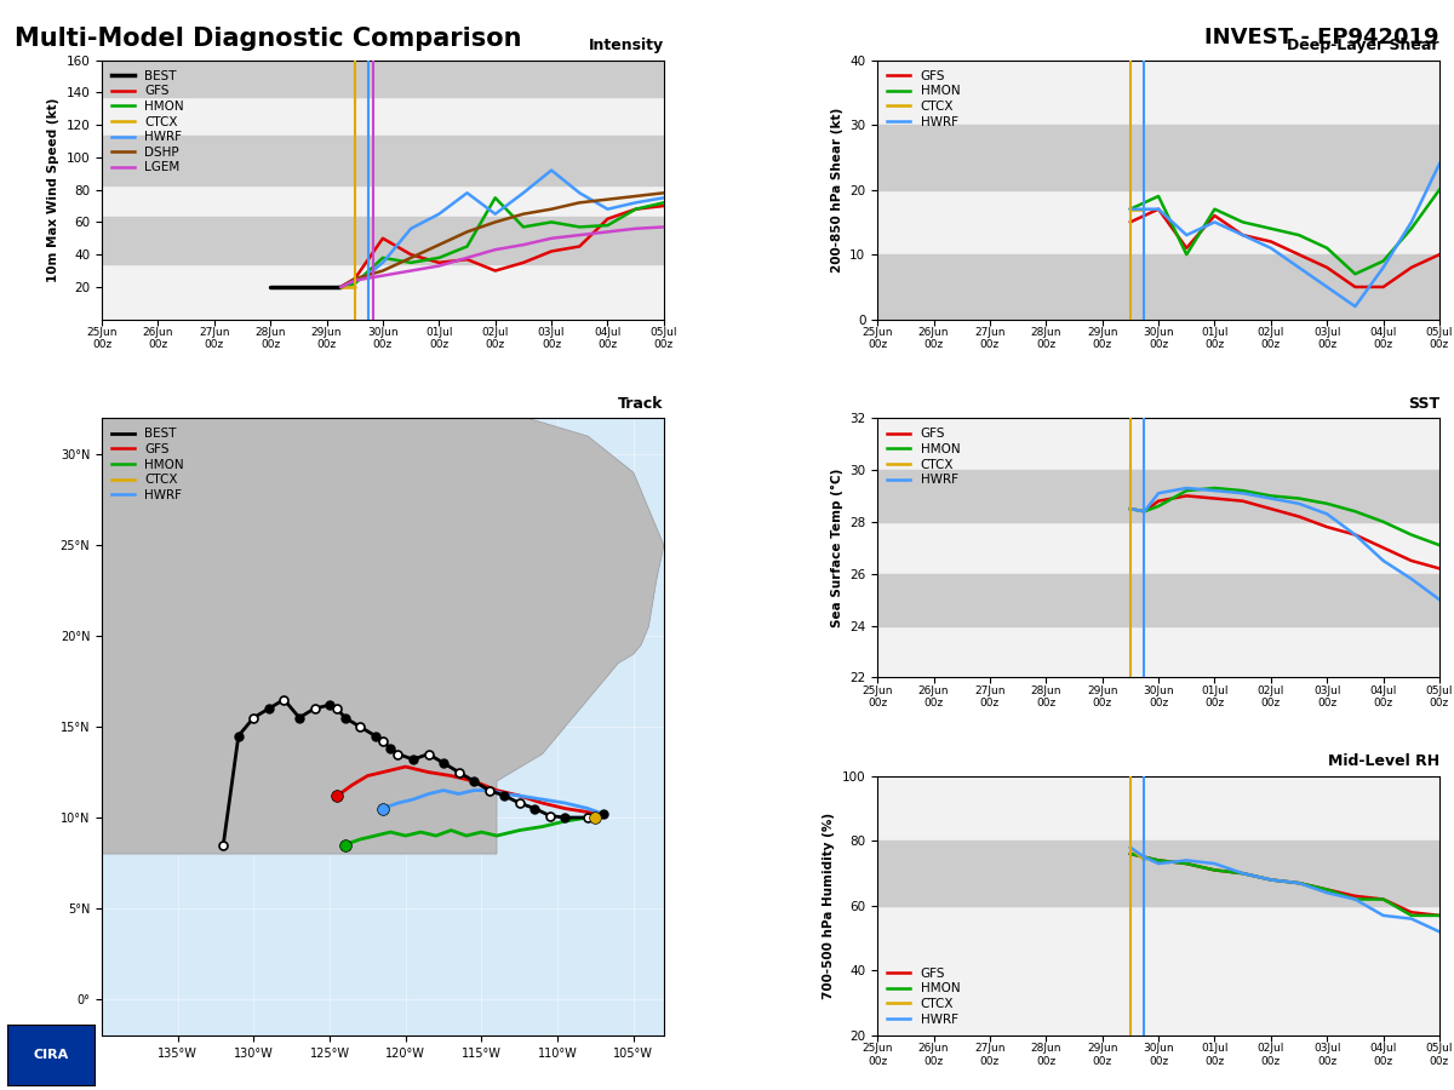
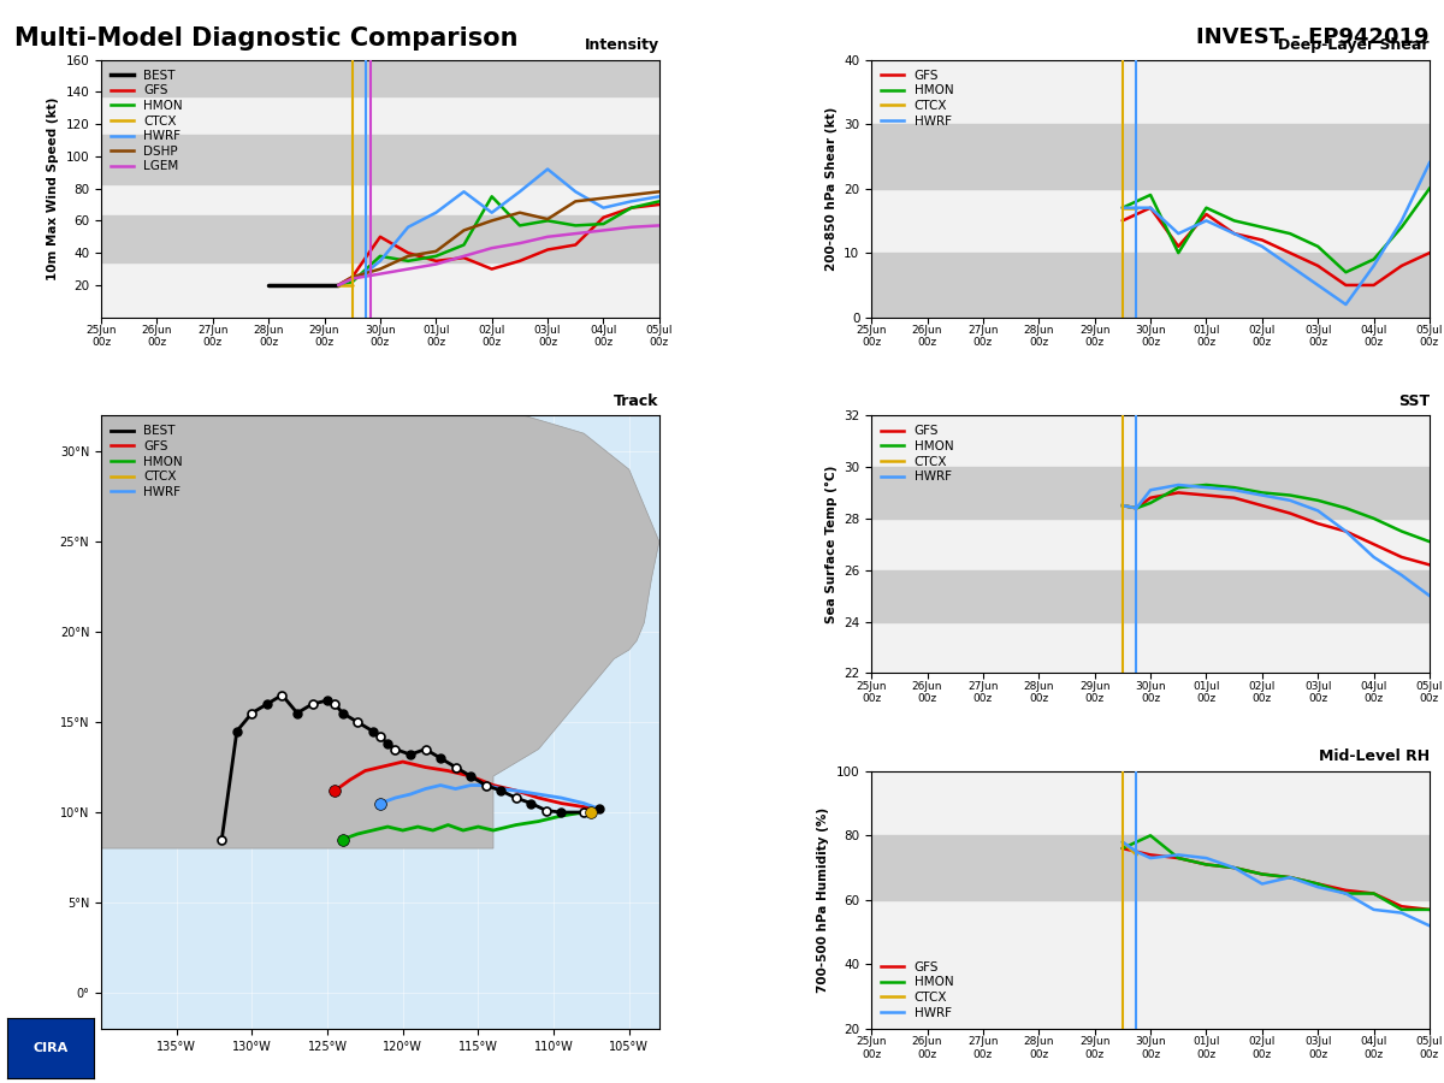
Intensity/DSHP/01Jul 00z: 46 -> 41
Intensity/DSHP/03Jul 00z: 68 -> 61
Mid-Level RH/HMON/30Jun 00z: 74 -> 80
Mid-Level RH/HWRF/02Jul 00z: 68 -> 65
